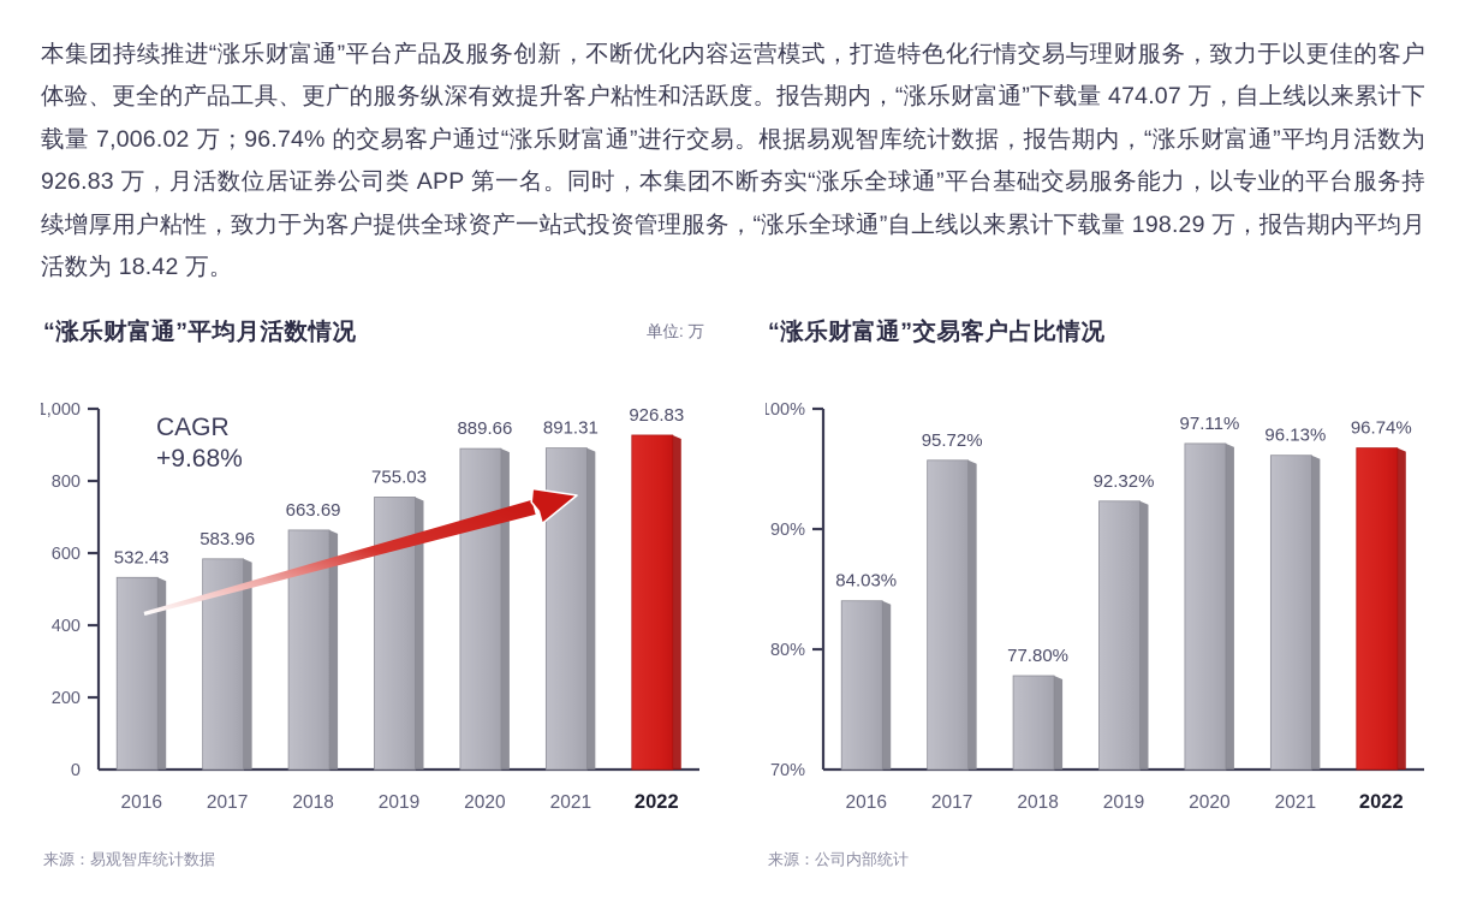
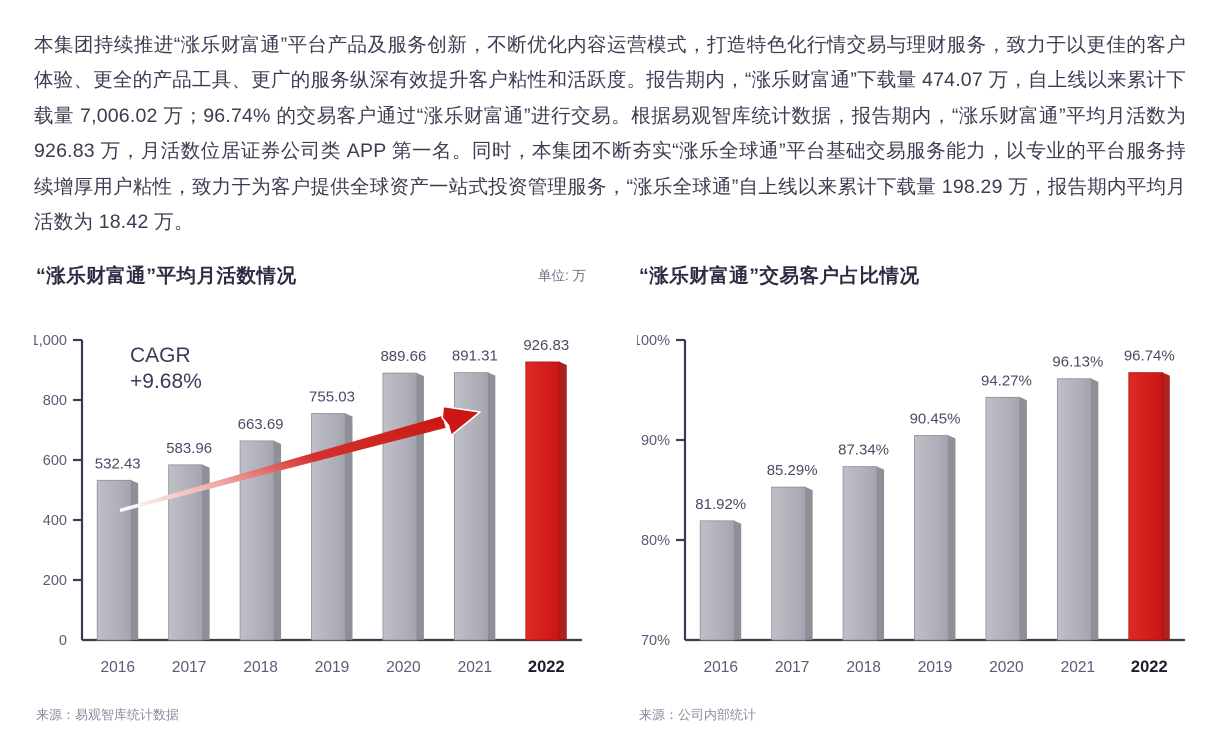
“涨乐财富通”交易客户占比情况/2016: 84.03% -> 81.92%
“涨乐财富通”交易客户占比情况/2017: 95.72% -> 85.29%
“涨乐财富通”交易客户占比情况/2018: 77.80% -> 87.34%
“涨乐财富通”交易客户占比情况/2019: 92.32% -> 90.45%
“涨乐财富通”交易客户占比情况/2020: 97.11% -> 94.27%
